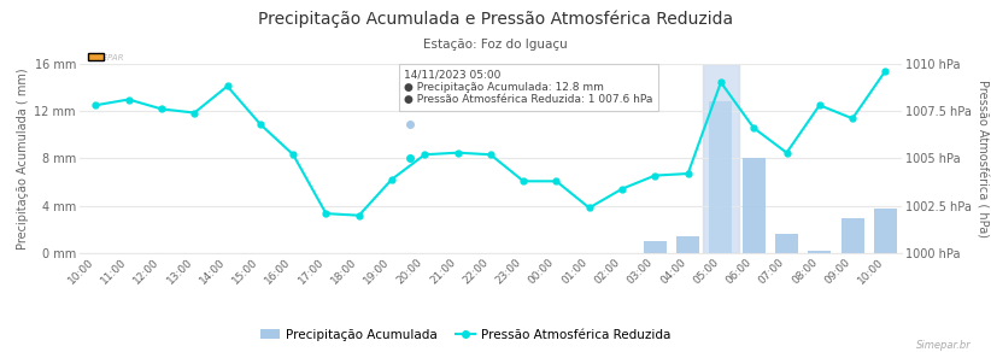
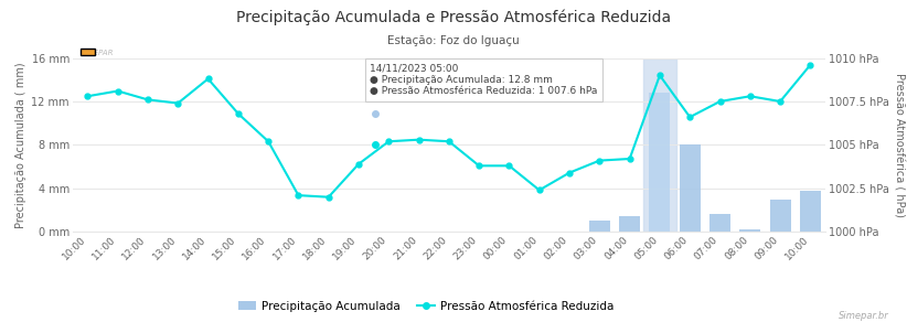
Pressão Atmosférica Reduzida/07:00: 1005.3 hPa -> 1007.5 hPa
Pressão Atmosférica Reduzida/09:00: 1007.1 hPa -> 1007.5 hPa
